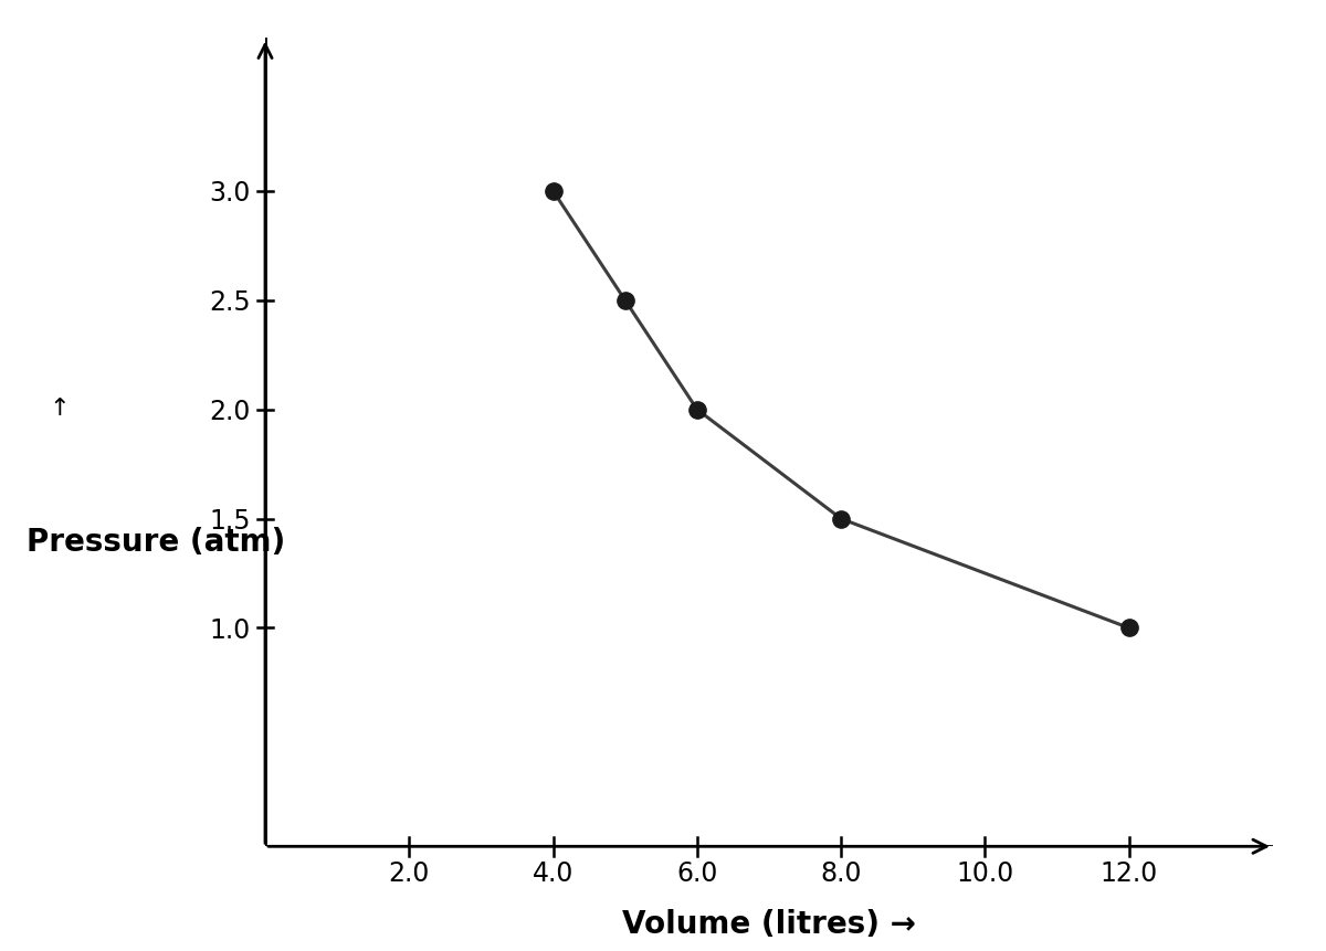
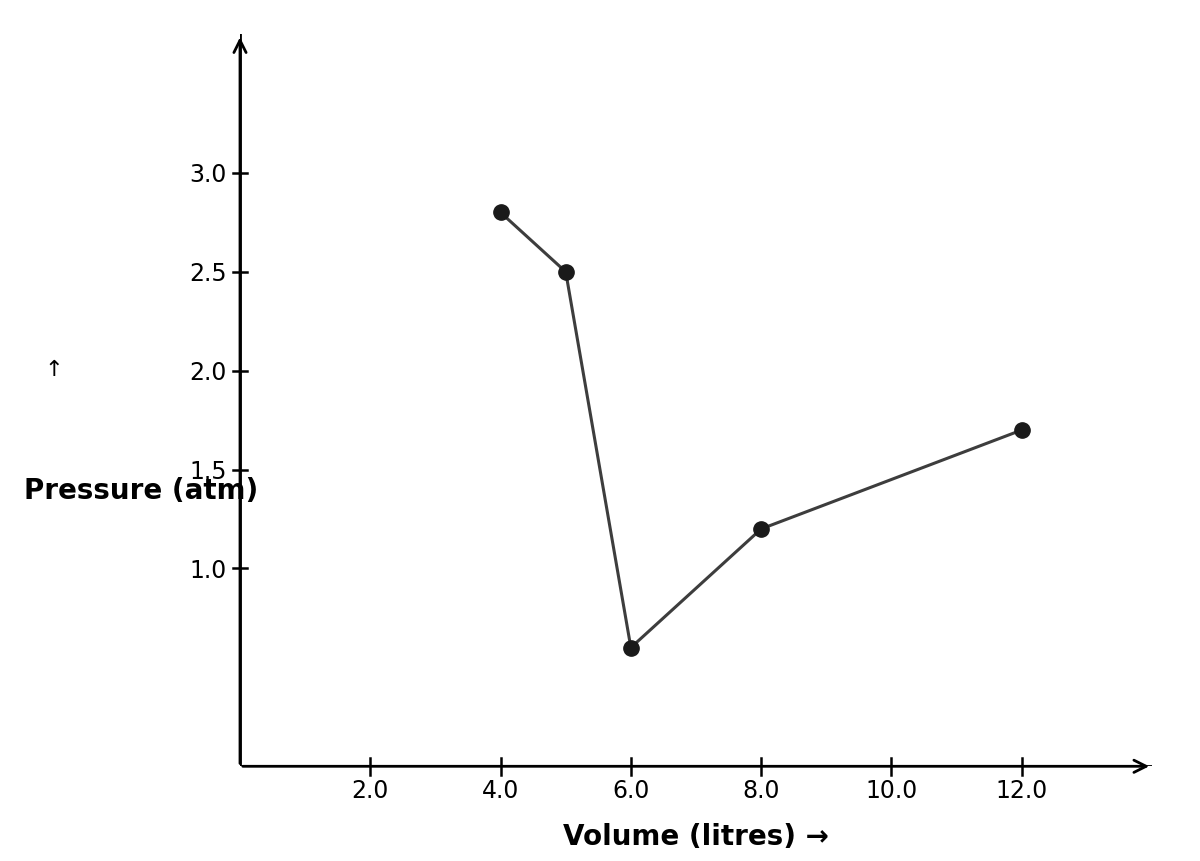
4.0: 3.0 -> 2.8
6.0: 2.0 -> 0.6
8.0: 1.5 -> 1.2
12.0: 1.0 -> 1.7
